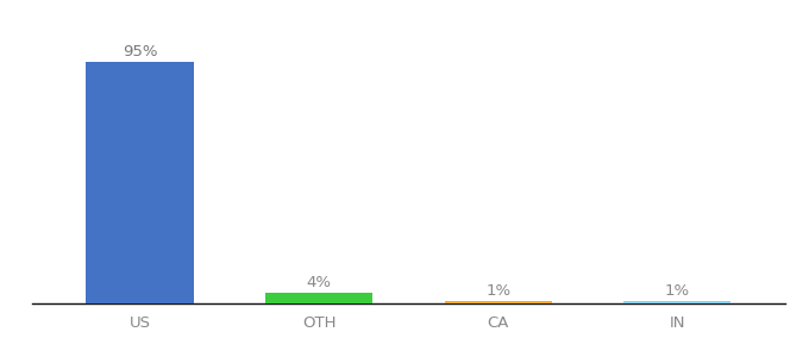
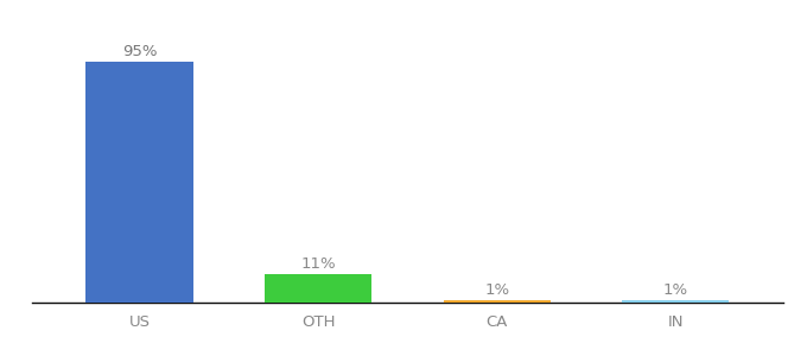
OTH: 4% -> 11%
